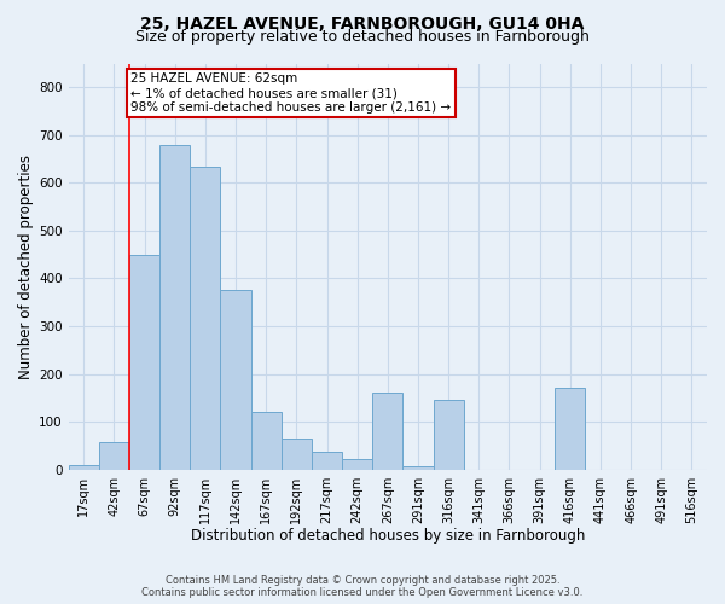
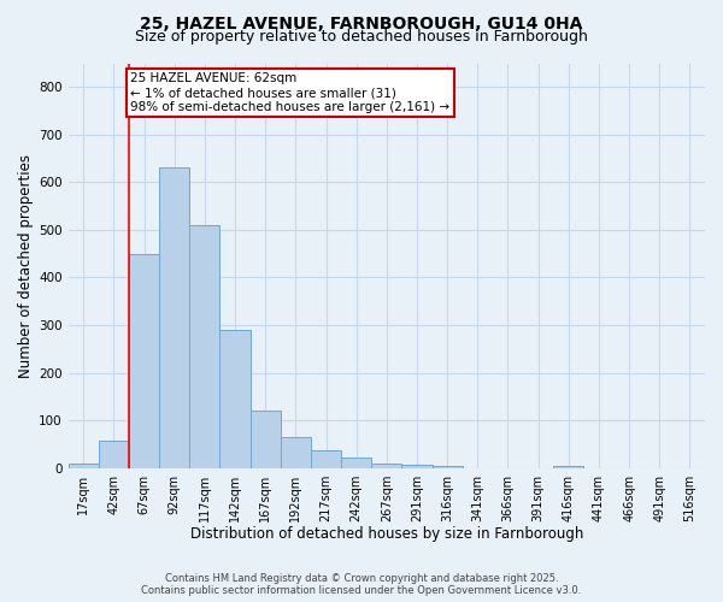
92sqm: 680 -> 630
117sqm: 635 -> 510
142sqm: 375 -> 290
267sqm: 160 -> 10
316sqm: 145 -> 5
416sqm: 170 -> 4
